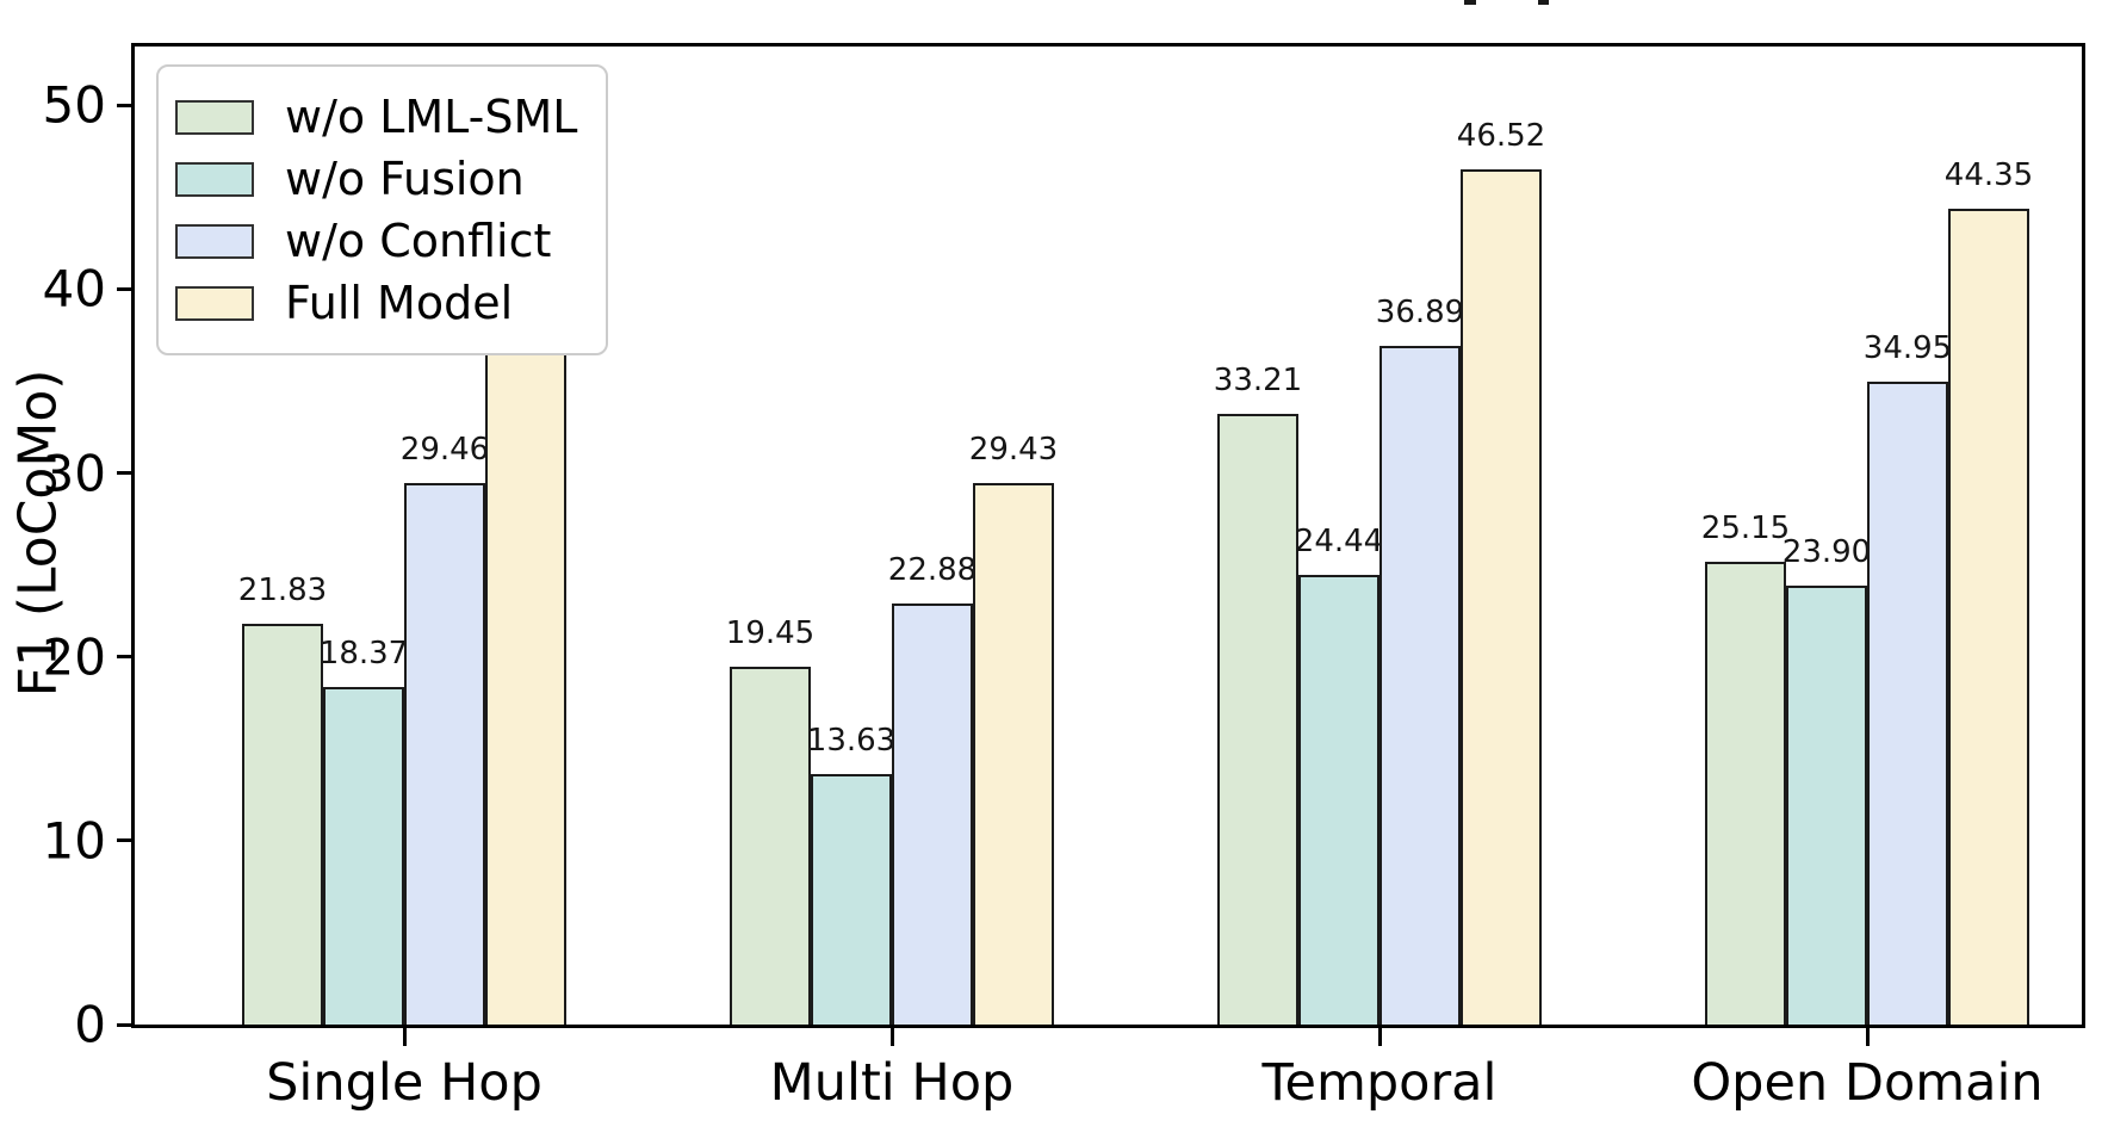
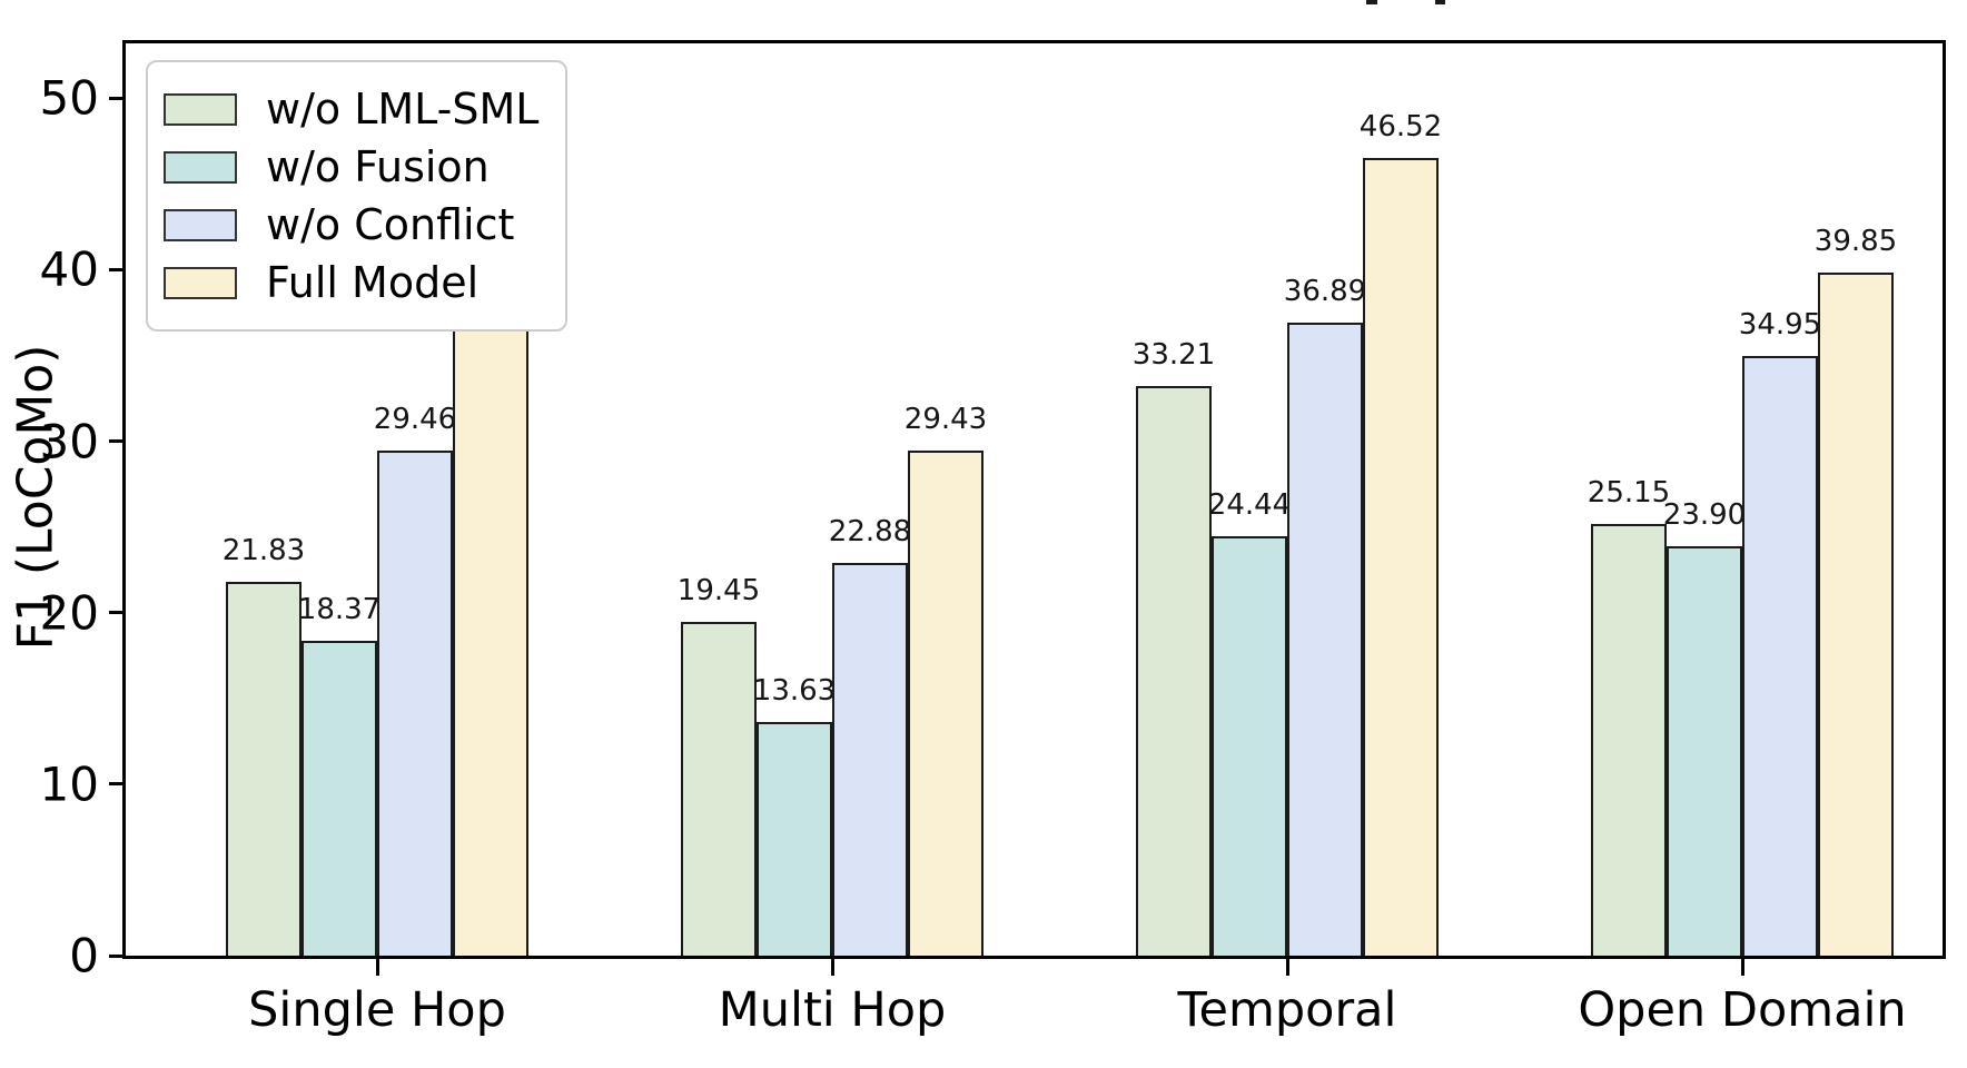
Full Model/Open Domain: 44.35 -> 39.85
